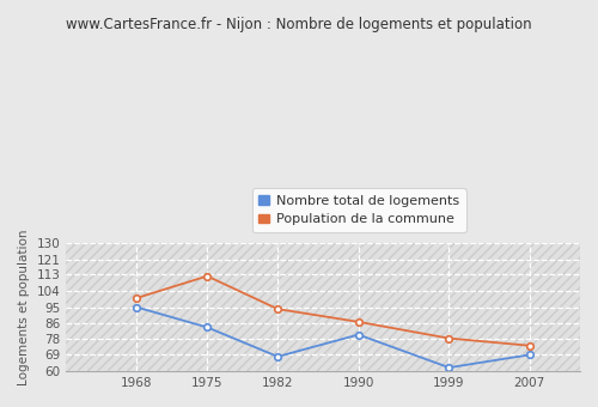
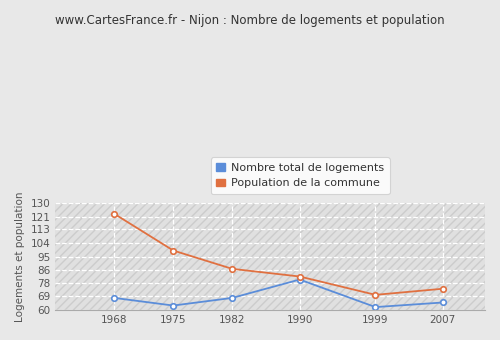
Nombre total de logements/1968: 95 -> 68
Population de la commune/1968: 100 -> 123
Nombre total de logements/1975: 84 -> 63
Population de la commune/1975: 112 -> 99
Population de la commune/1982: 94 -> 87
Population de la commune/1990: 87 -> 82
Population de la commune/1999: 78 -> 70
Nombre total de logements/2007: 69 -> 65
